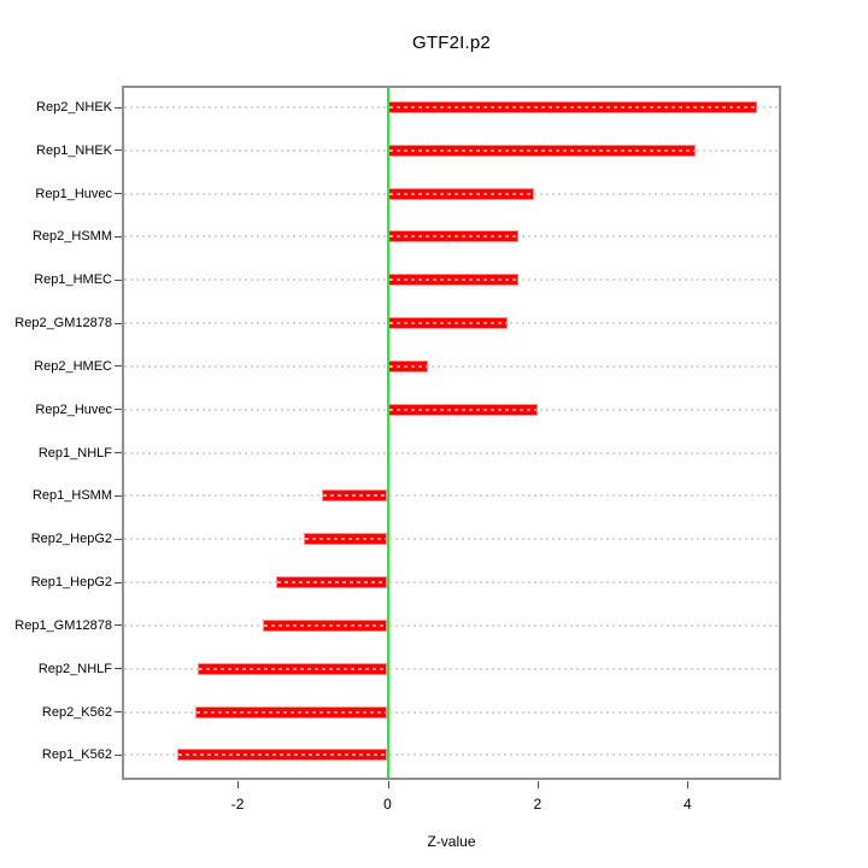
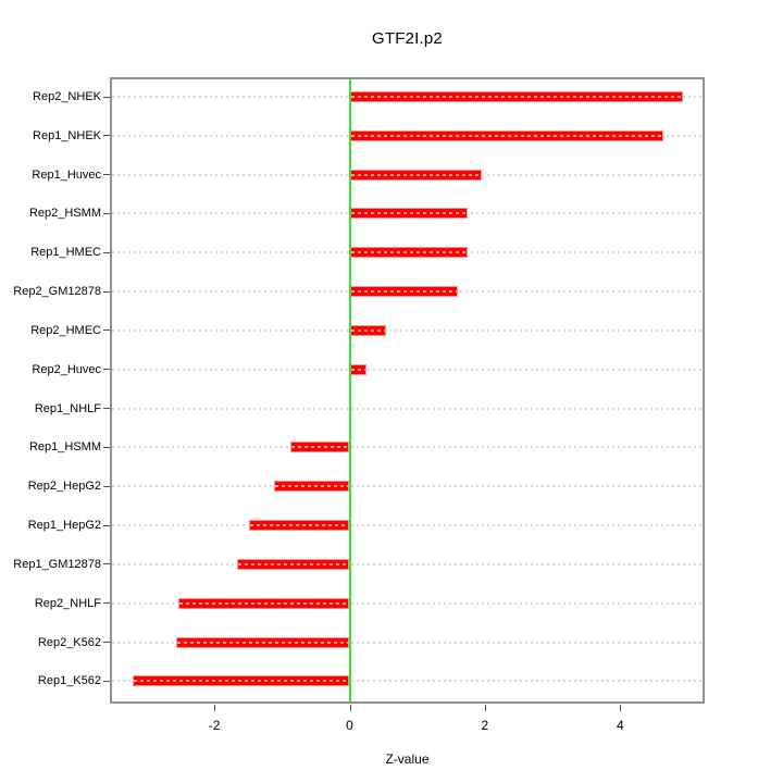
Rep1_NHEK: 4.1 -> 4.6
Rep2_Huvec: 2.0 -> 0.2
Rep1_K562: -2.8 -> -3.2
